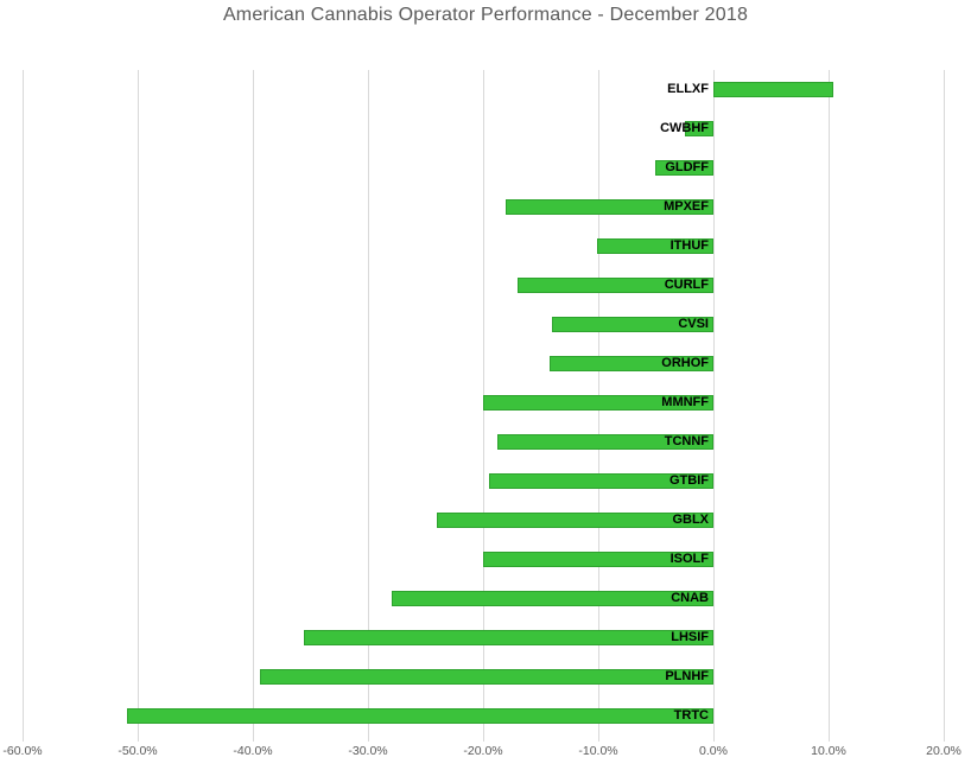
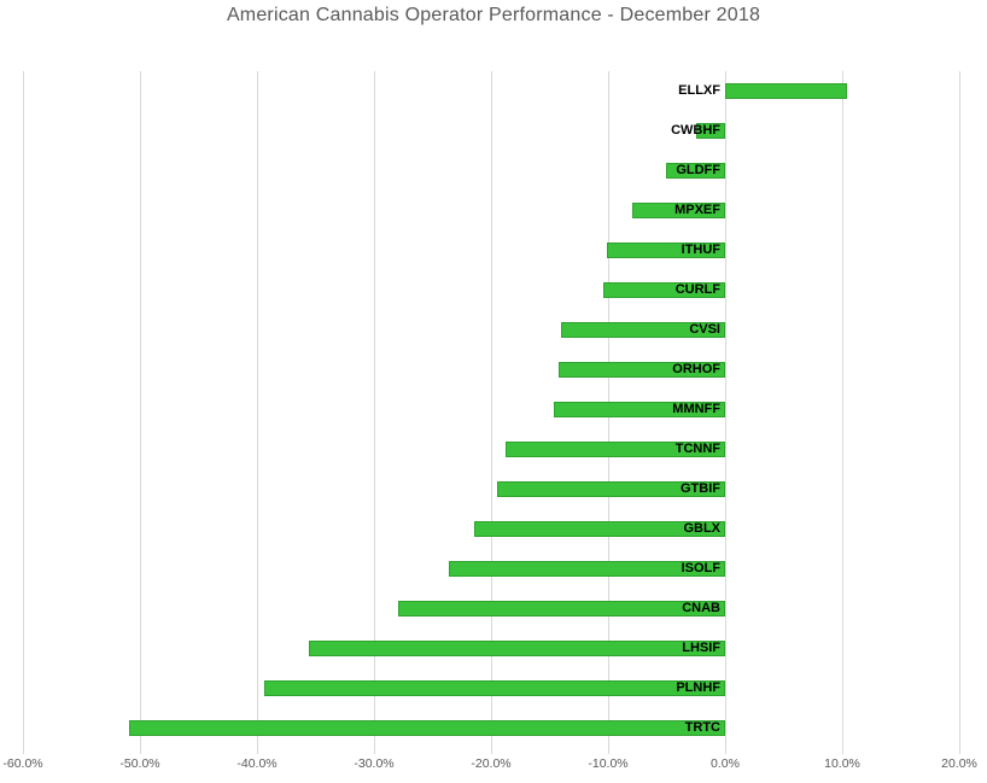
MPXEF: -18% -> -8%
CURLF: -17% -> -10%
MMNFF: -20% -> -15%
GBLX: -24% -> -21%
ISOLF: -20% -> -24%
